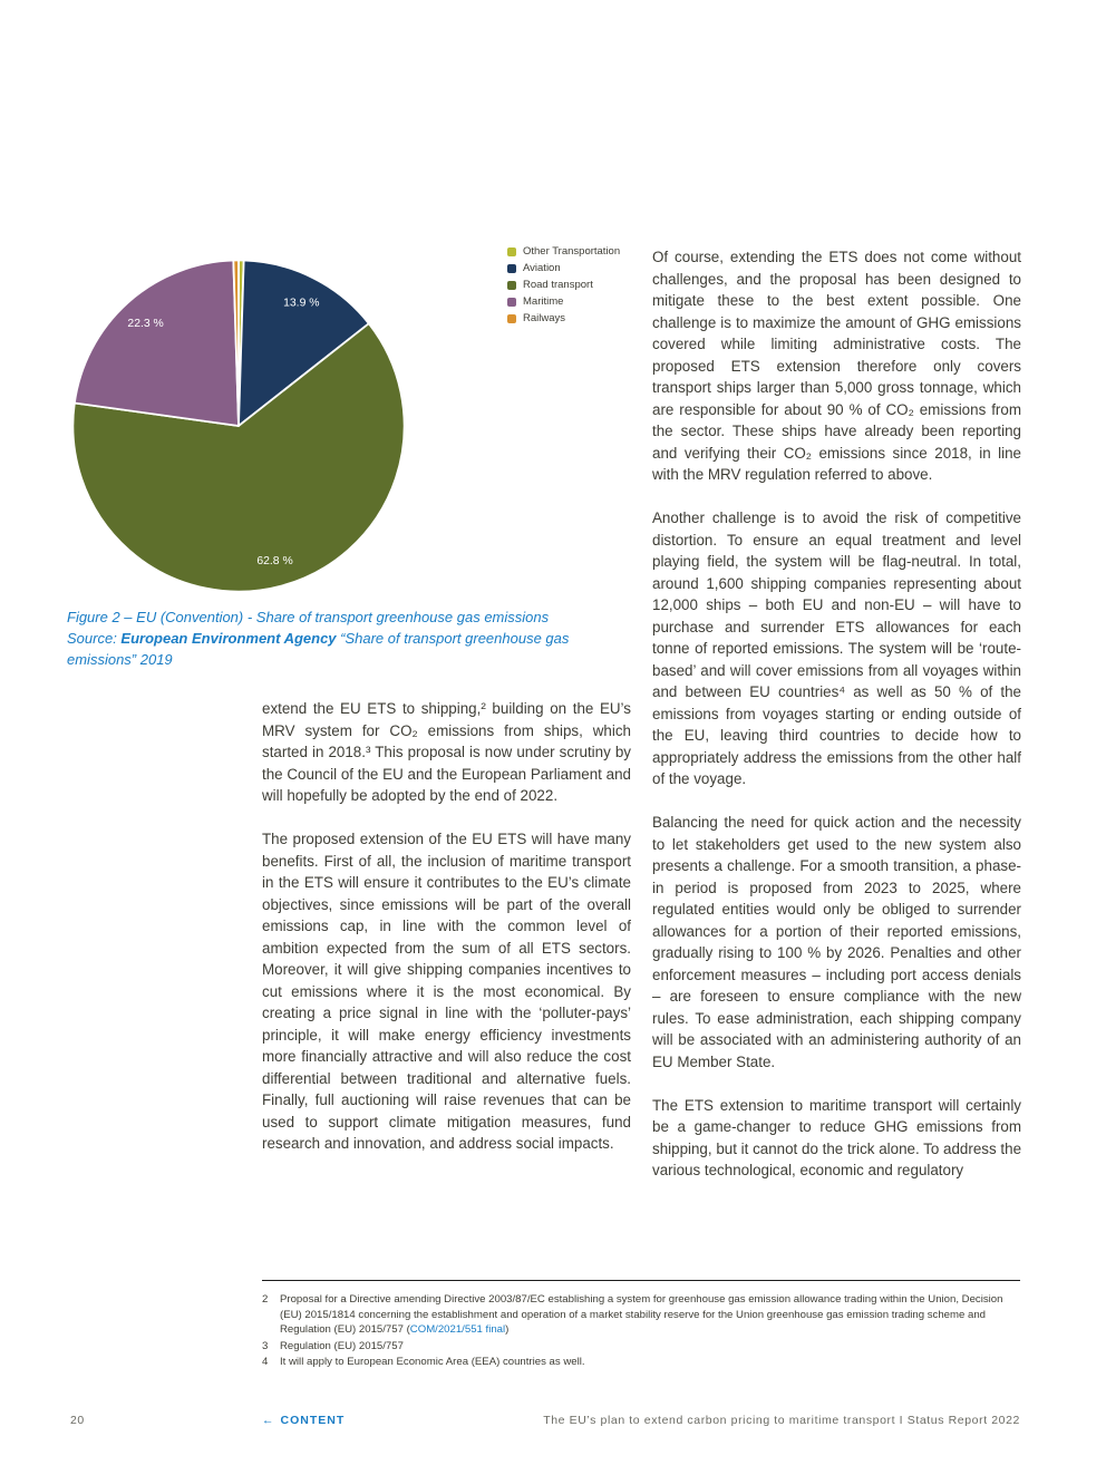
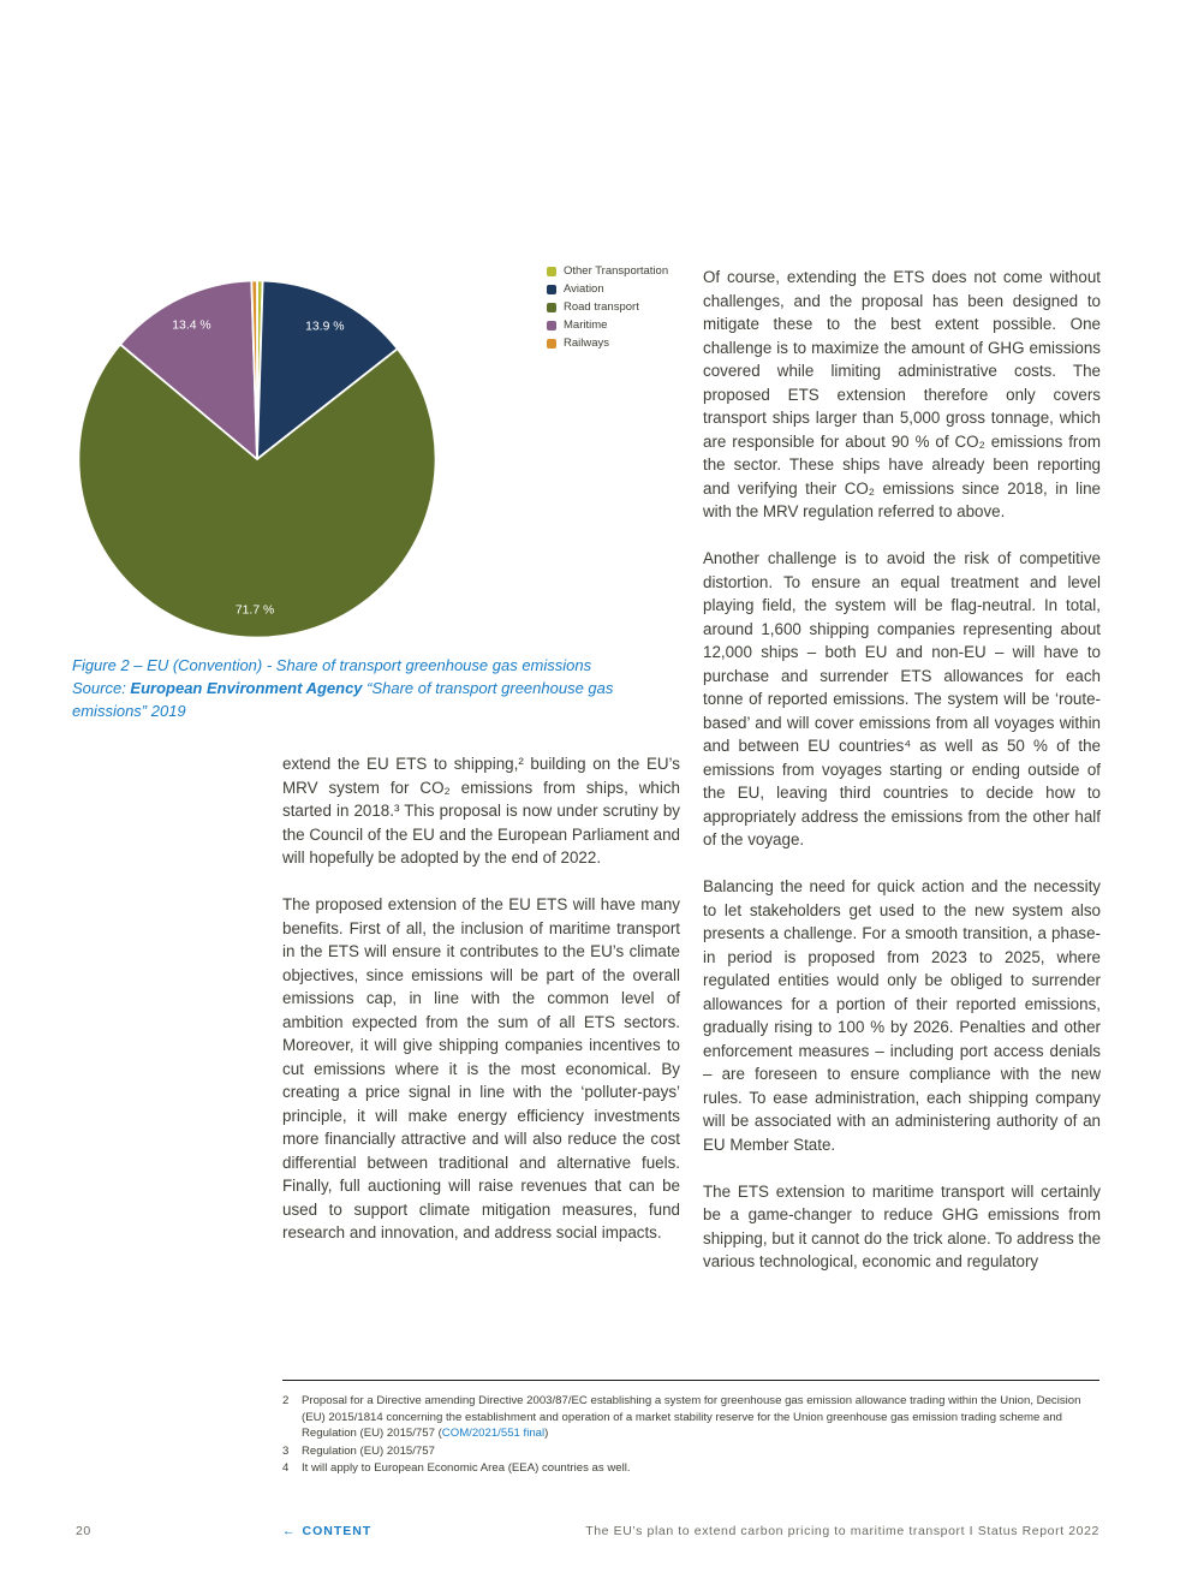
Road transport: 62.8 -> 71.7
Maritime: 22.3 -> 13.4
